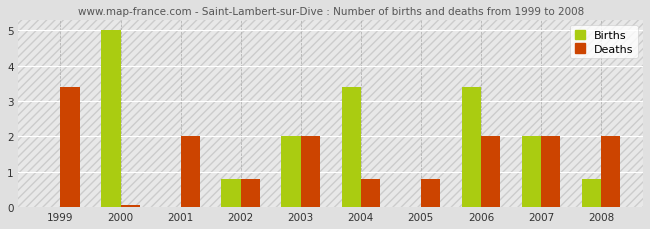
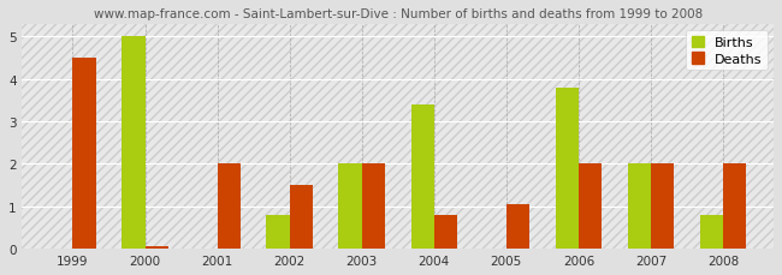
Deaths/1999: 3.40 -> 4.50
Deaths/2002: 0.80 -> 1.50
Deaths/2005: 0.80 -> 1.05
Births/2006: 3.4 -> 3.8
